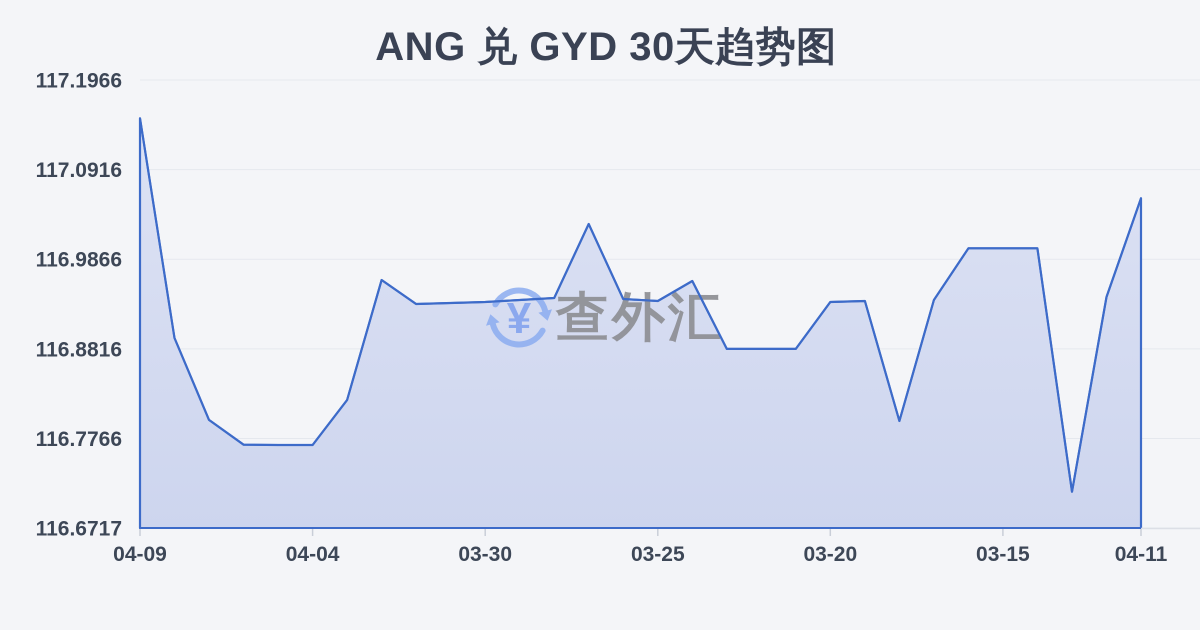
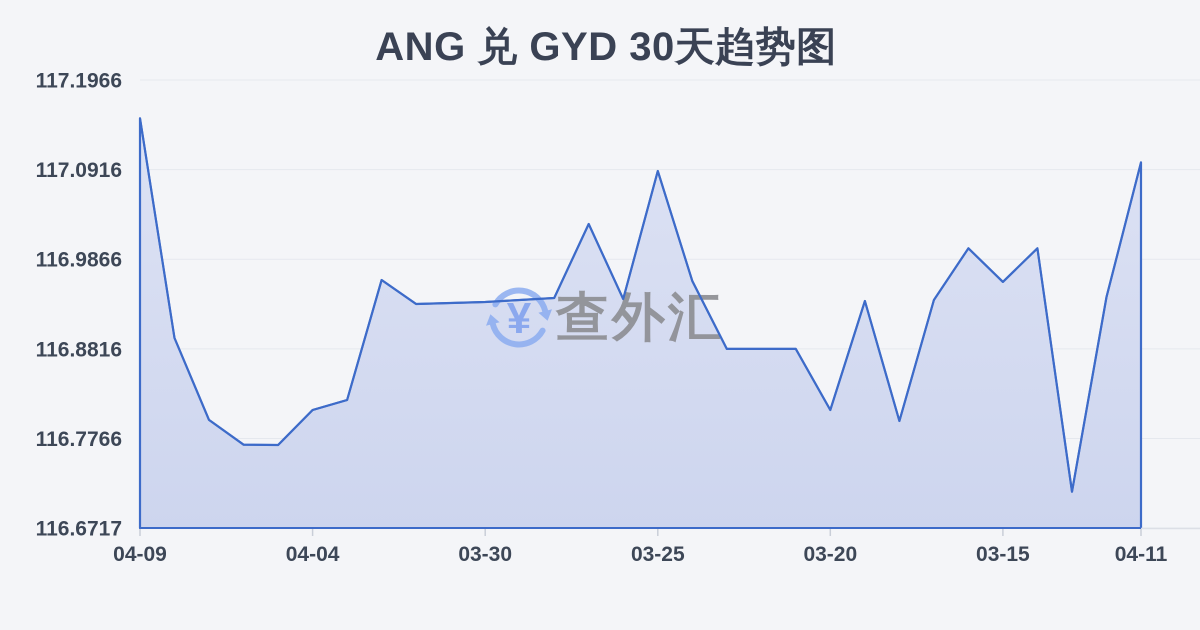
04-04: 116.77 -> 116.81
03-25: 116.94 -> 117.09
03-20: 116.94 -> 116.81
03-15: 117.00 -> 116.96
04-11: 117.06 -> 117.10
